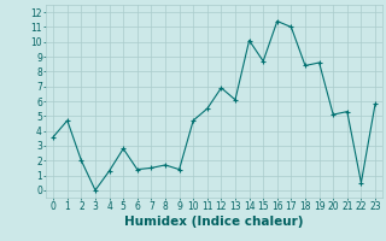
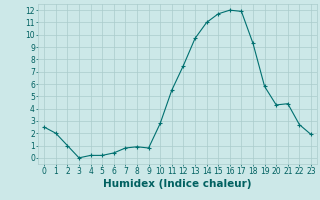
0: 3.6 -> 2.5
1: 4.7 -> 2.0
2: 2.0 -> 1.0
4: 1.3 -> 0.2
5: 2.8 -> 0.2
6: 1.4 -> 0.4
7: 1.5 -> 0.8
8: 1.7 -> 0.9
9: 1.4 -> 0.8
10: 4.7 -> 2.8
12: 6.9 -> 7.5
13: 6.1 -> 9.7
14: 10.1 -> 11.0
15: 8.7 -> 11.7
16: 11.4 -> 12.0
17: 11.0 -> 11.9
18: 8.4 -> 9.3
19: 8.6 -> 5.8
20: 5.1 -> 4.3
21: 5.3 -> 4.4
22: 0.5 -> 2.7
23: 5.8 -> 1.9
